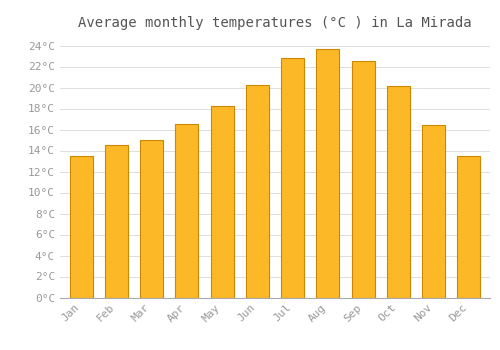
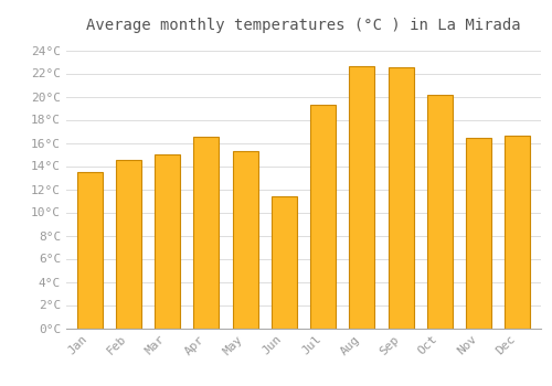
May: 18.2°C -> 15.3°C
Jun: 20.2°C -> 11.4°C
Jul: 22.8°C -> 19.3°C
Aug: 23.7°C -> 22.6°C
Dec: 13.5°C -> 16.6°C
